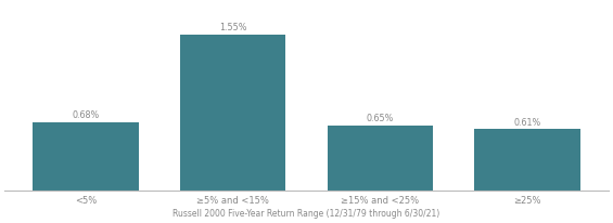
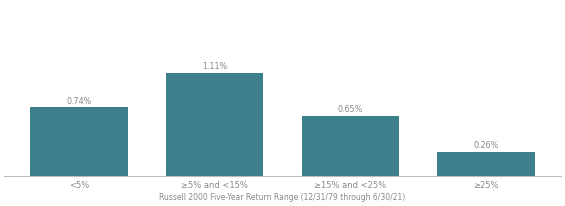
<5%: 0.68% -> 0.74%
≥5% and <15%: 1.55% -> 1.11%
≥25%: 0.61% -> 0.26%
